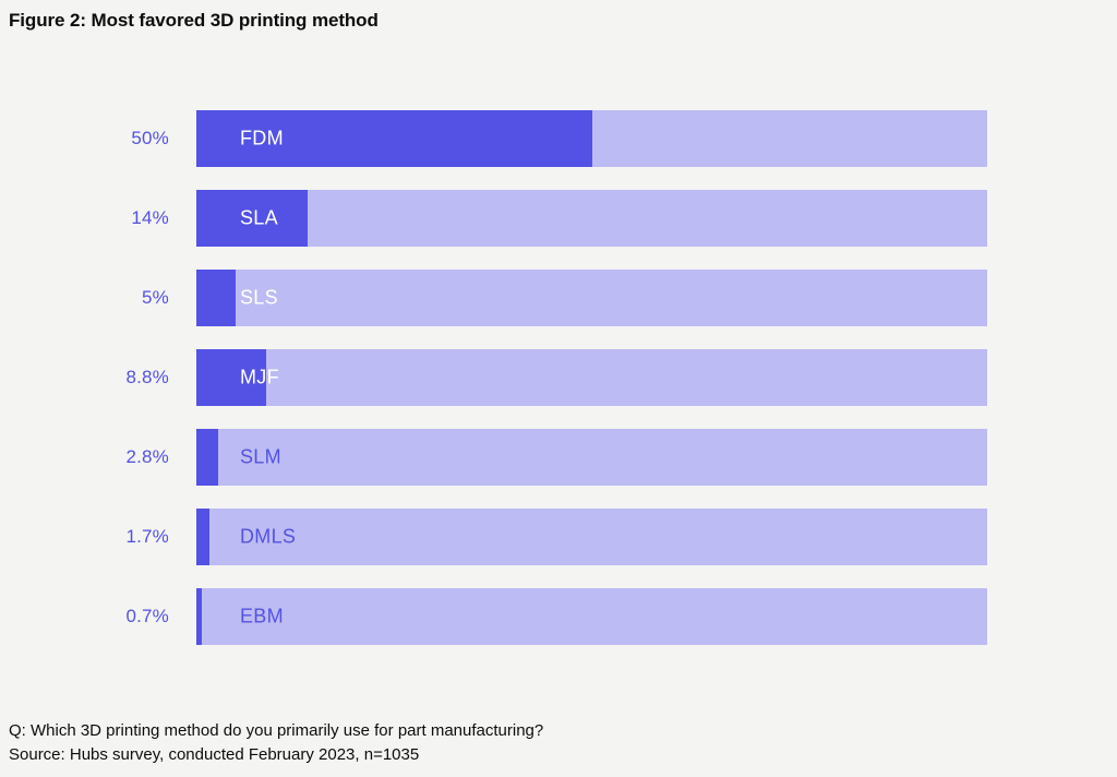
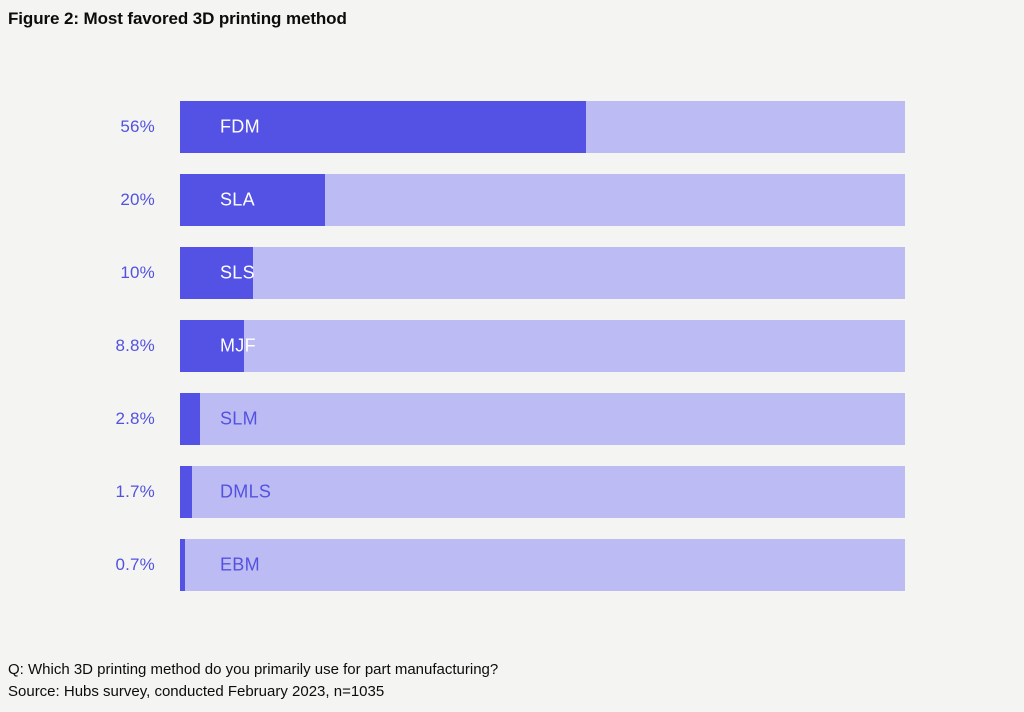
FDM: 50% -> 56%
SLA: 14% -> 20%
SLS: 5% -> 10%
